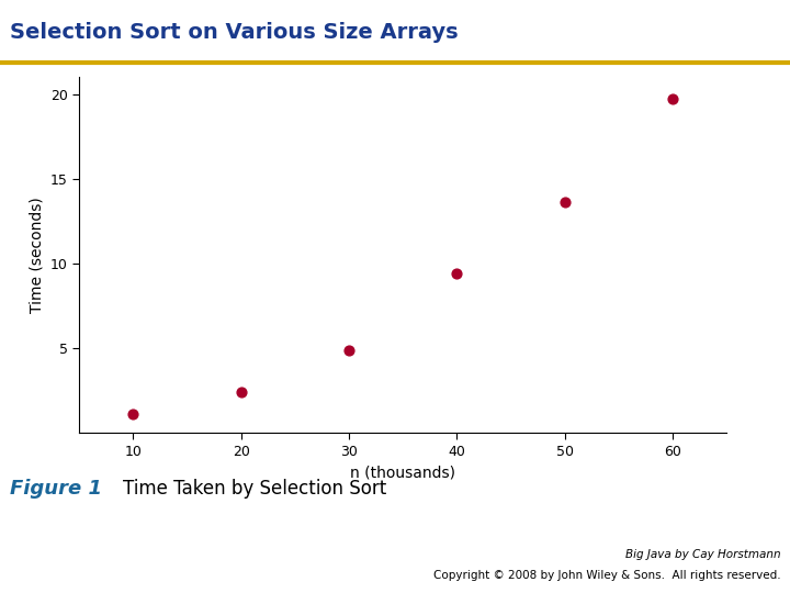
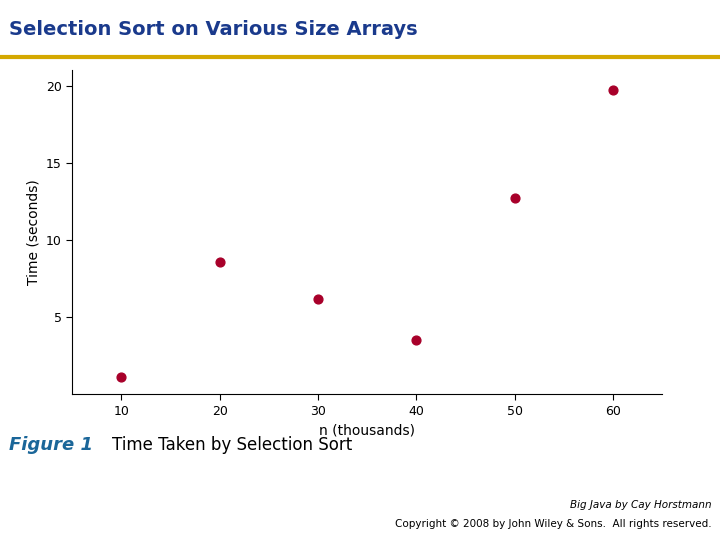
20: 2.4 -> 8.6
30: 4.9 -> 6.2
40: 9.4 -> 3.5
50: 13.6 -> 12.7
